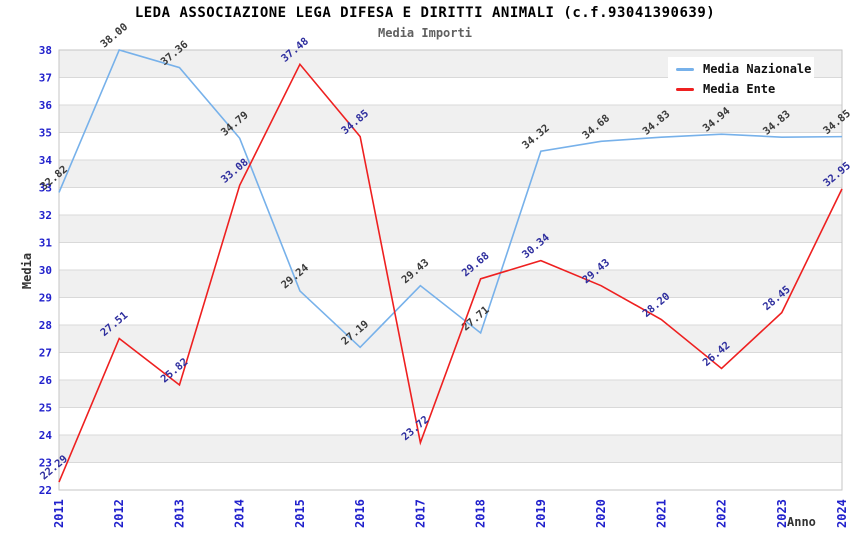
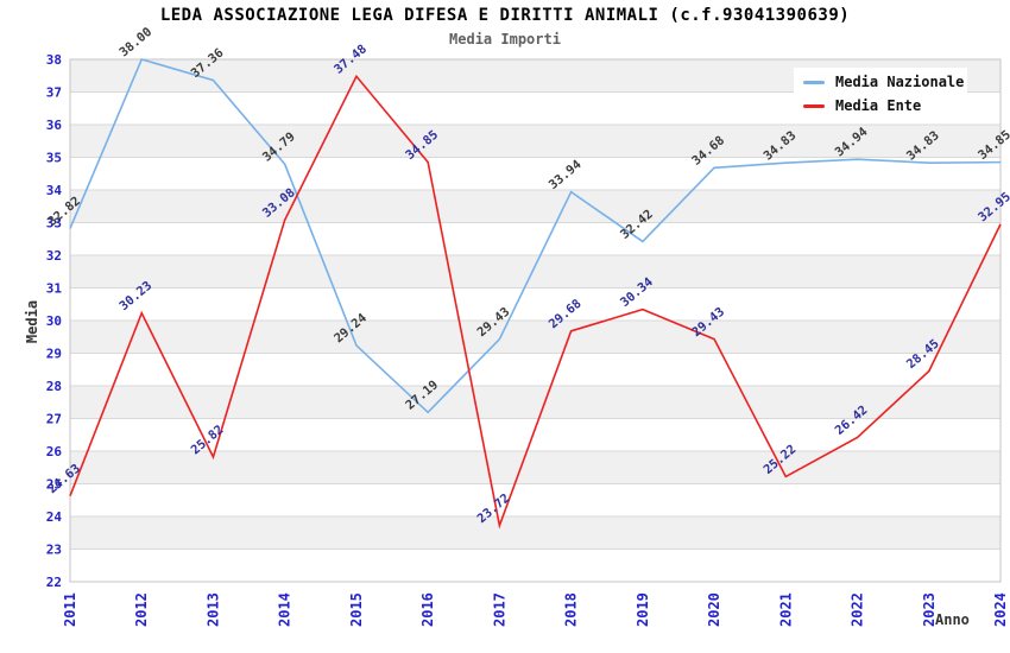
Media Ente/2011: 22.29 -> 24.63
Media Ente/2012: 27.51 -> 30.23
Media Nazionale/2018: 27.71 -> 33.94
Media Nazionale/2019: 34.32 -> 32.42
Media Ente/2021: 28.20 -> 25.22
